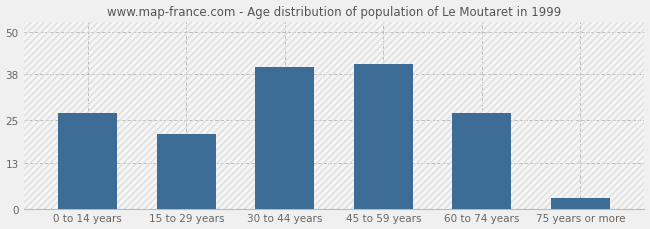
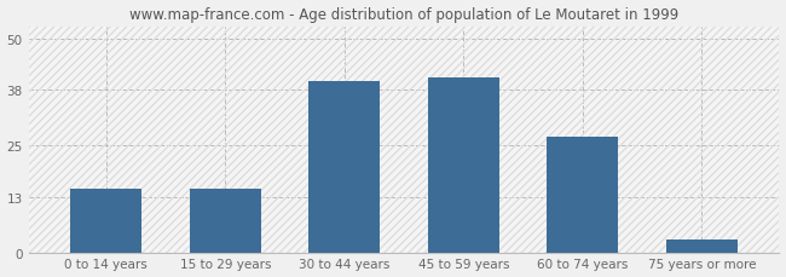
0 to 14 years: 27 -> 15
15 to 29 years: 21 -> 15
